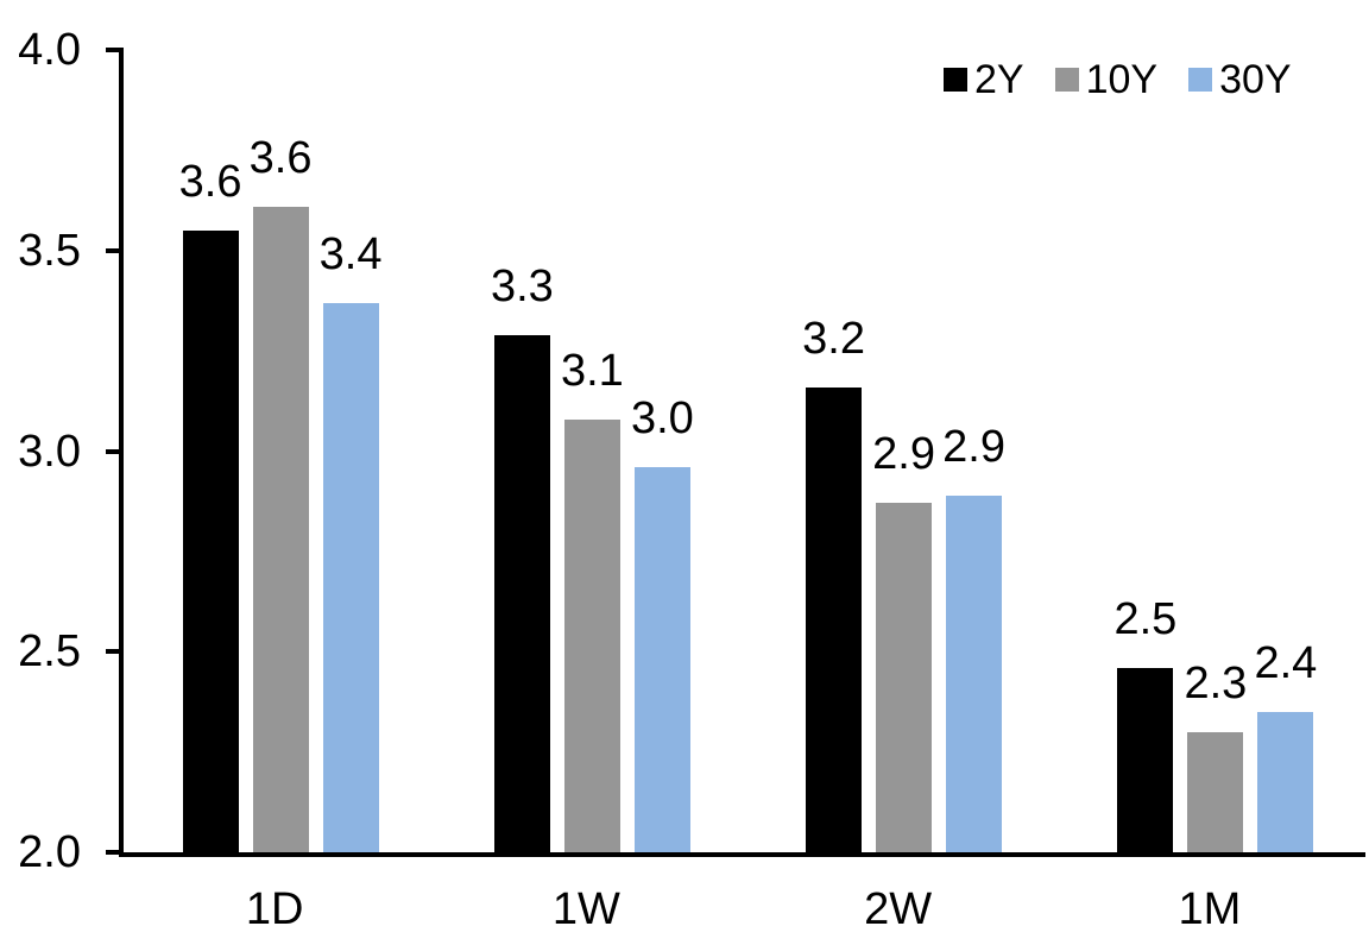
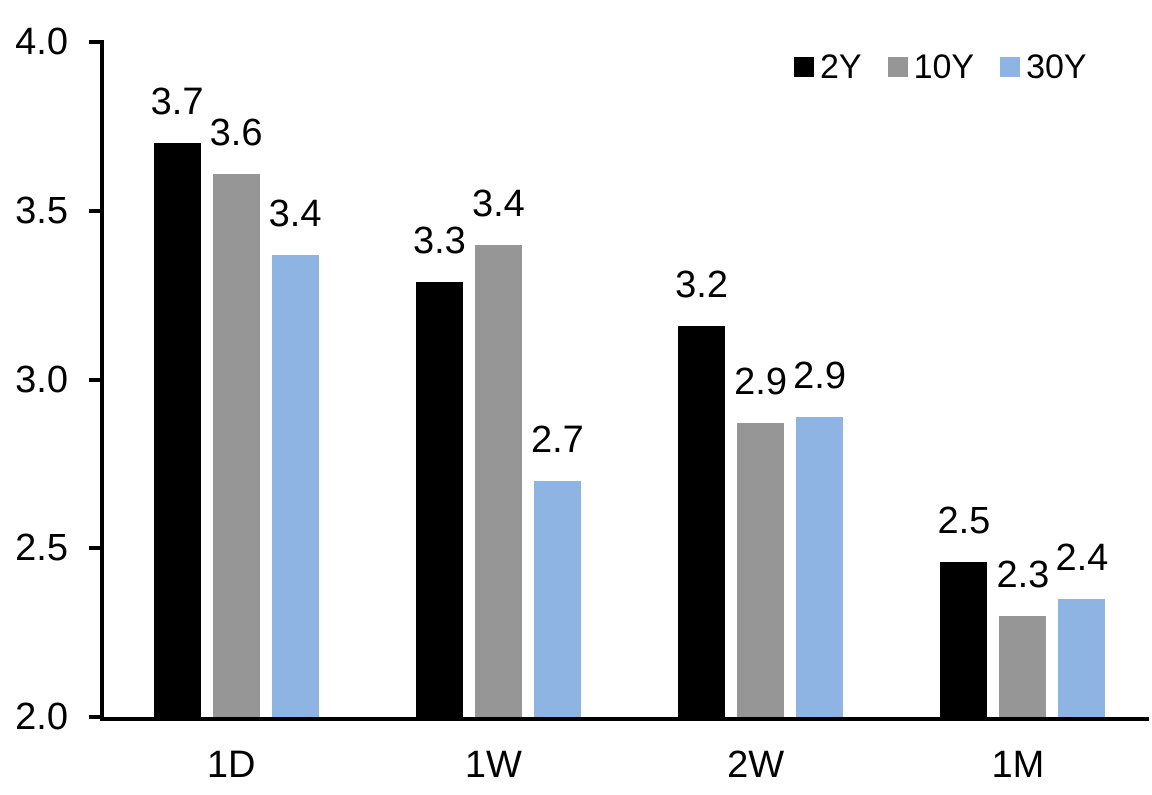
2Y/1D: 3.6 -> 3.7
10Y/1W: 3.1 -> 3.4
30Y/1W: 3.0 -> 2.7
